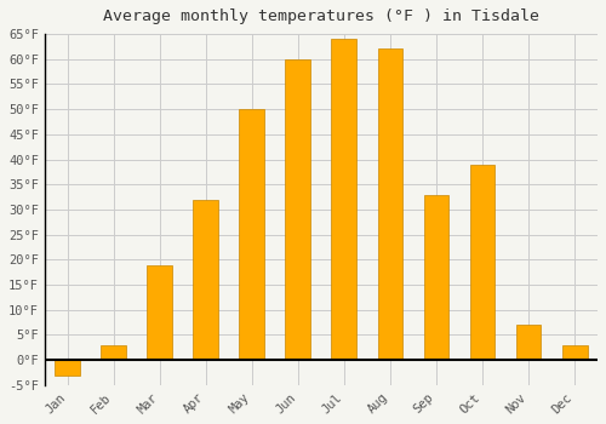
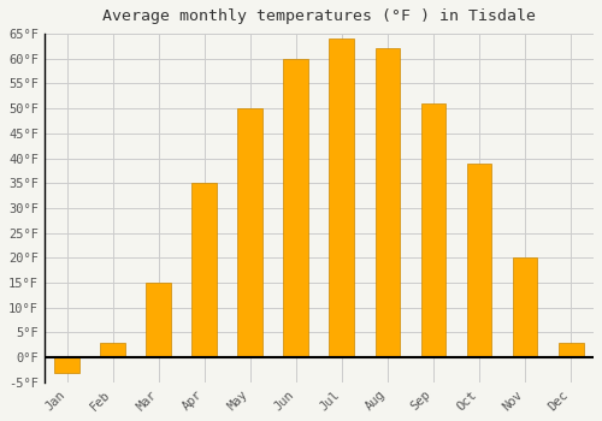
Mar: 19°F -> 15°F
Apr: 32°F -> 35°F
Sep: 33°F -> 51°F
Nov: 7°F -> 20°F
